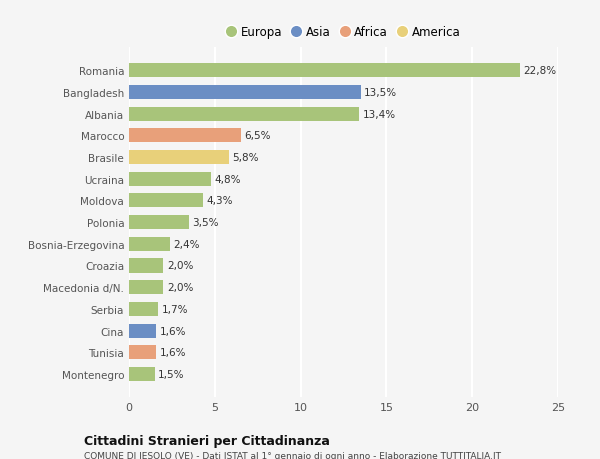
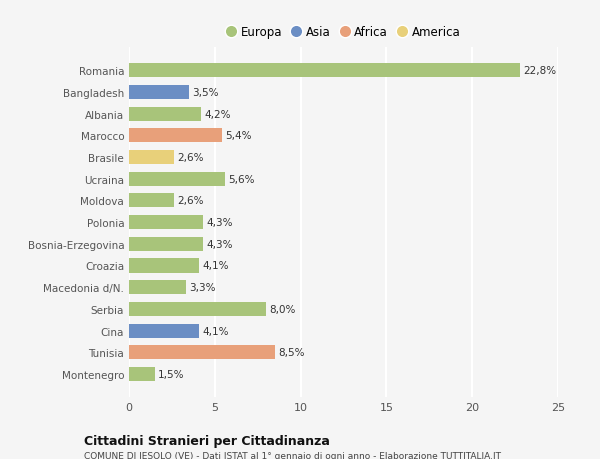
Bangladesh: 13,5% -> 3,5%
Albania: 13,4% -> 4,2%
Marocco: 6,5% -> 5,4%
Brasile: 5,8% -> 2,6%
Ucraina: 4,8% -> 5,6%
Moldova: 4,3% -> 2,6%
Polonia: 3,5% -> 4,3%
Bosnia-Erzegovina: 2,4% -> 4,3%
Croazia: 2,0% -> 4,1%
Macedonia d/N.: 2,0% -> 3,3%
Serbia: 1,7% -> 8,0%
Cina: 1,6% -> 4,1%
Tunisia: 1,6% -> 8,5%
